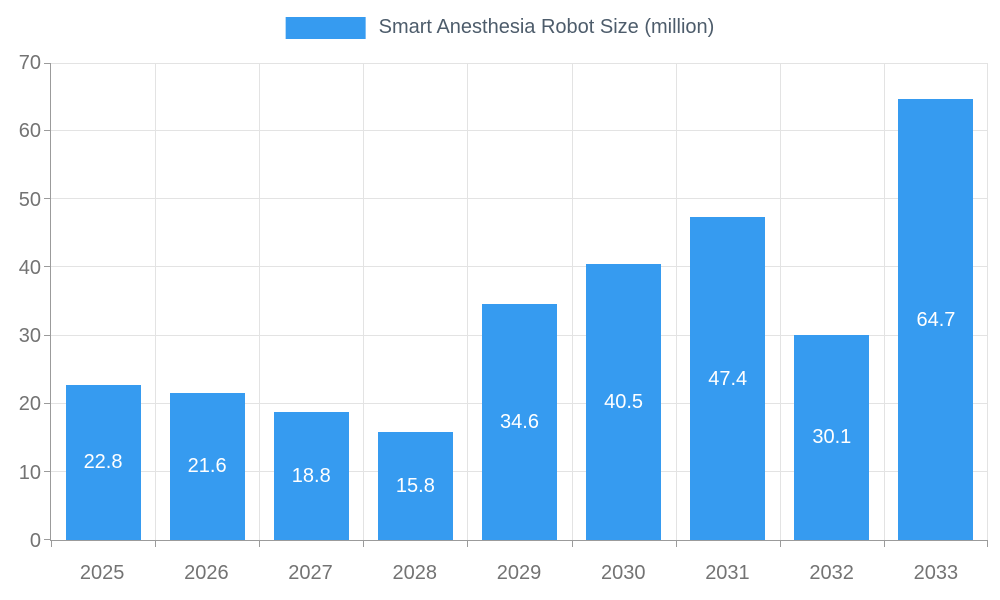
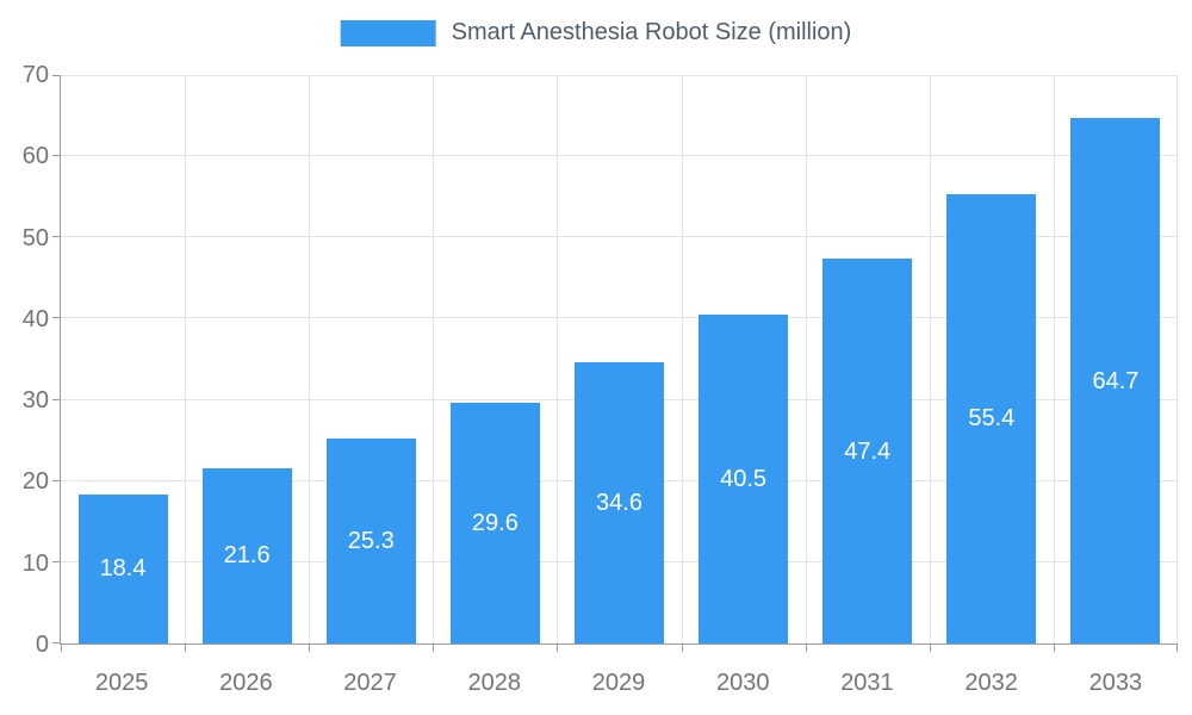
2025: 22.8 -> 18.4
2027: 18.8 -> 25.3
2028: 15.8 -> 29.6
2032: 30.1 -> 55.4
